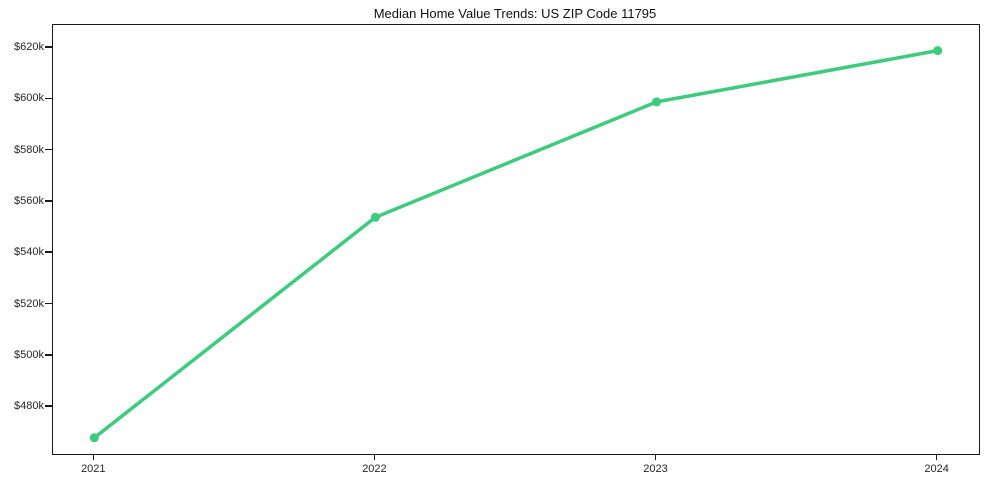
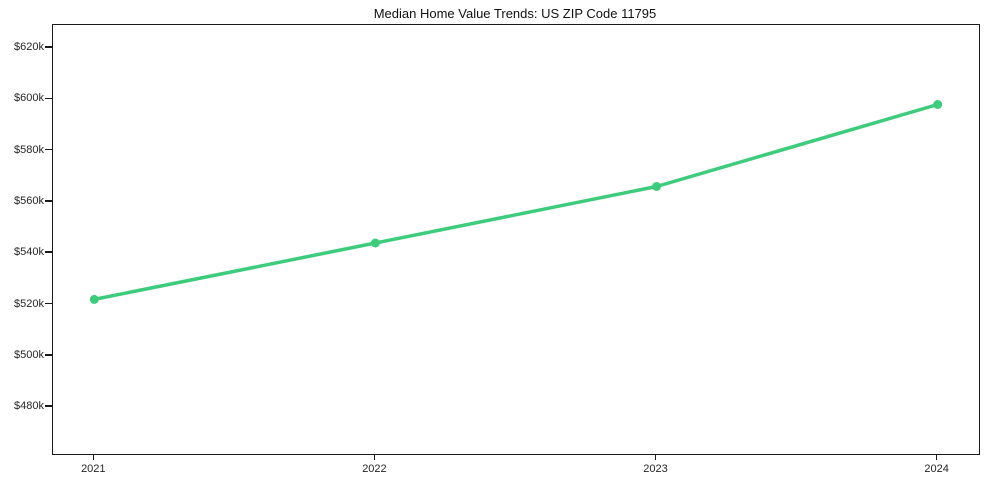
2021: $468k -> $522k
2022: $554k -> $544k
2023: $599k -> $566k
2024: $619k -> $598k
